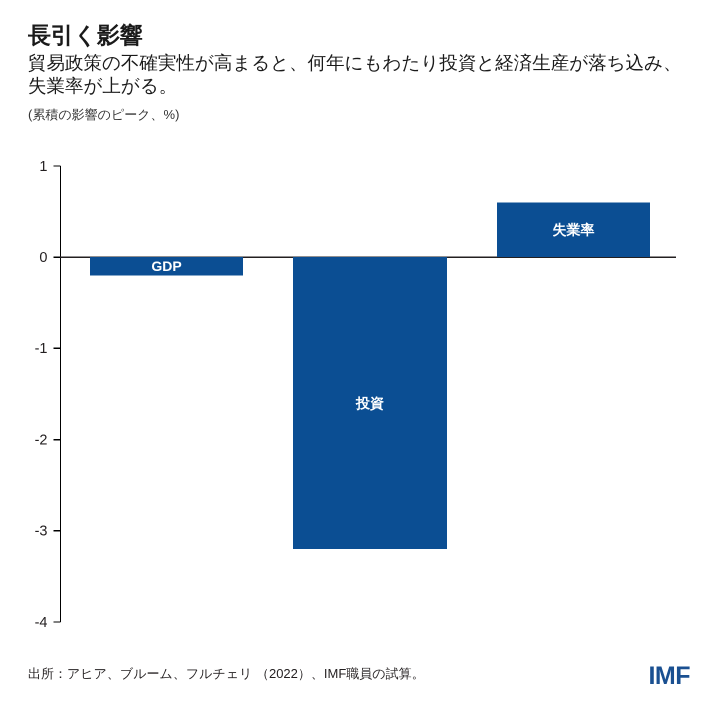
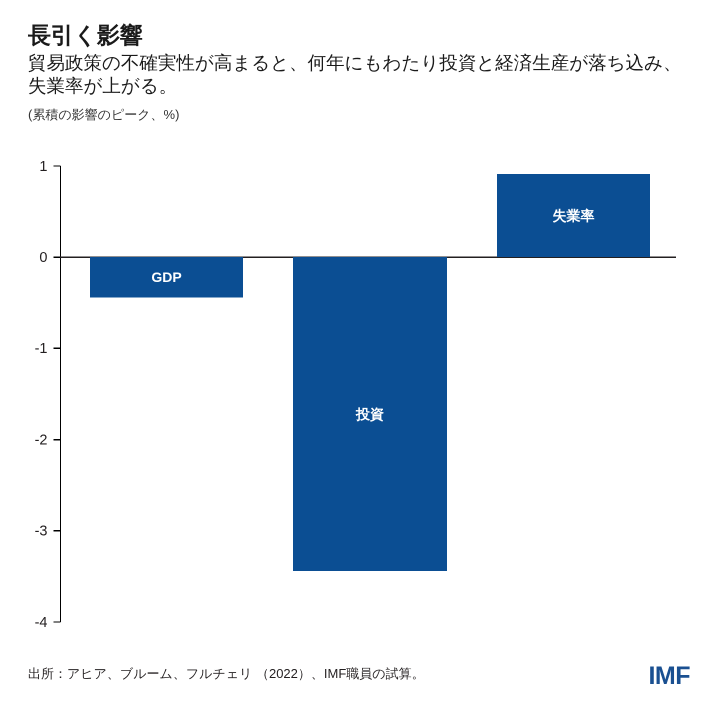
GDP: -0.2 -> -0.4
投資: -3.2 -> -3.4
失業率: 0.6 -> 0.9
